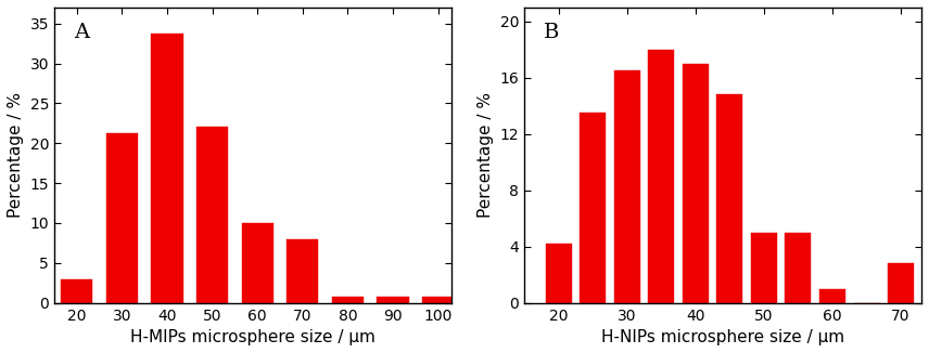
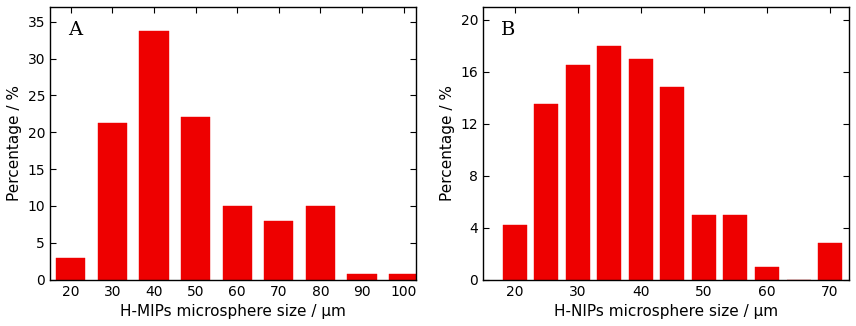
80: 0.7 -> 10.0
